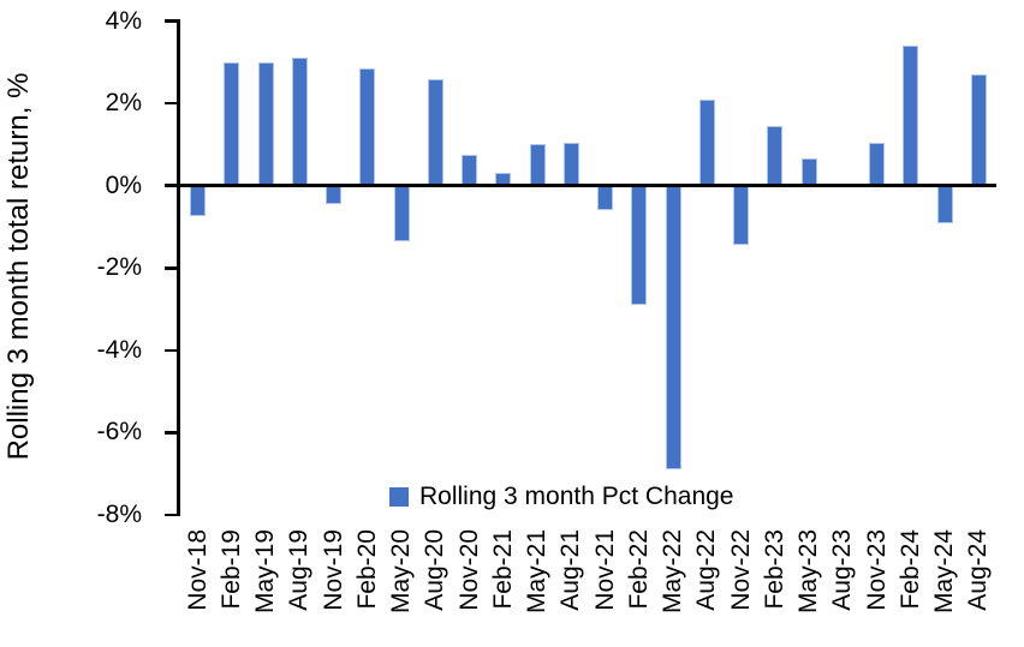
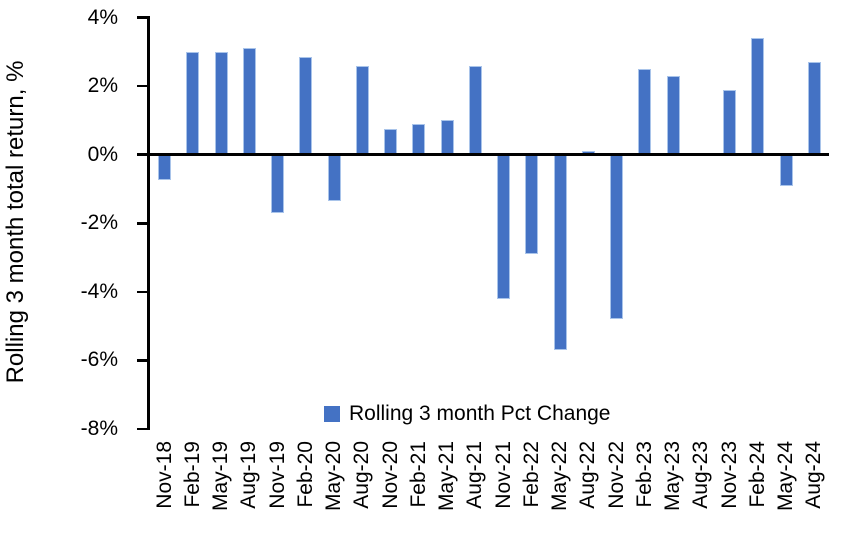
Nov-19: -0.5% -> -1.7%
Feb-21: 0.3% -> 0.9%
Aug-21: 1.1% -> 2.6%
Nov-21: -0.6% -> -4.2%
May-22: -6.9% -> -5.7%
Aug-22: 2.1% -> 0.1%
Nov-22: -1.4% -> -4.8%
Feb-23: 1.4% -> 2.5%
May-23: 0.7% -> 2.3%
Nov-23: 1.1% -> 1.9%
